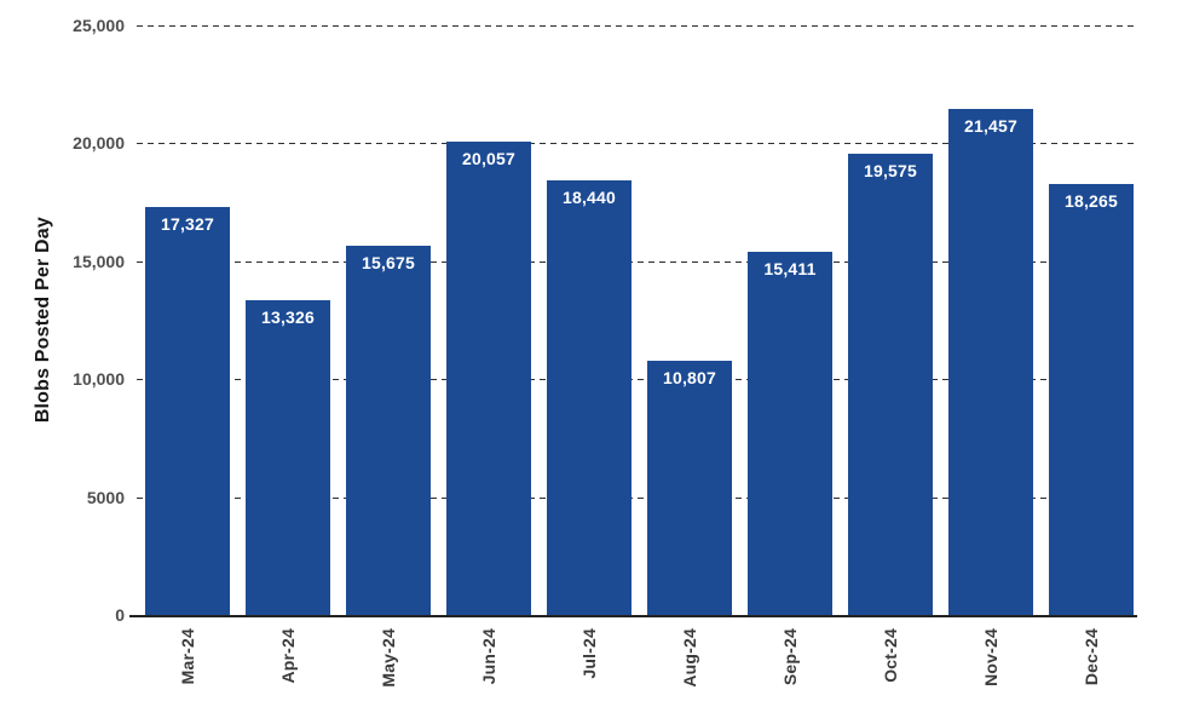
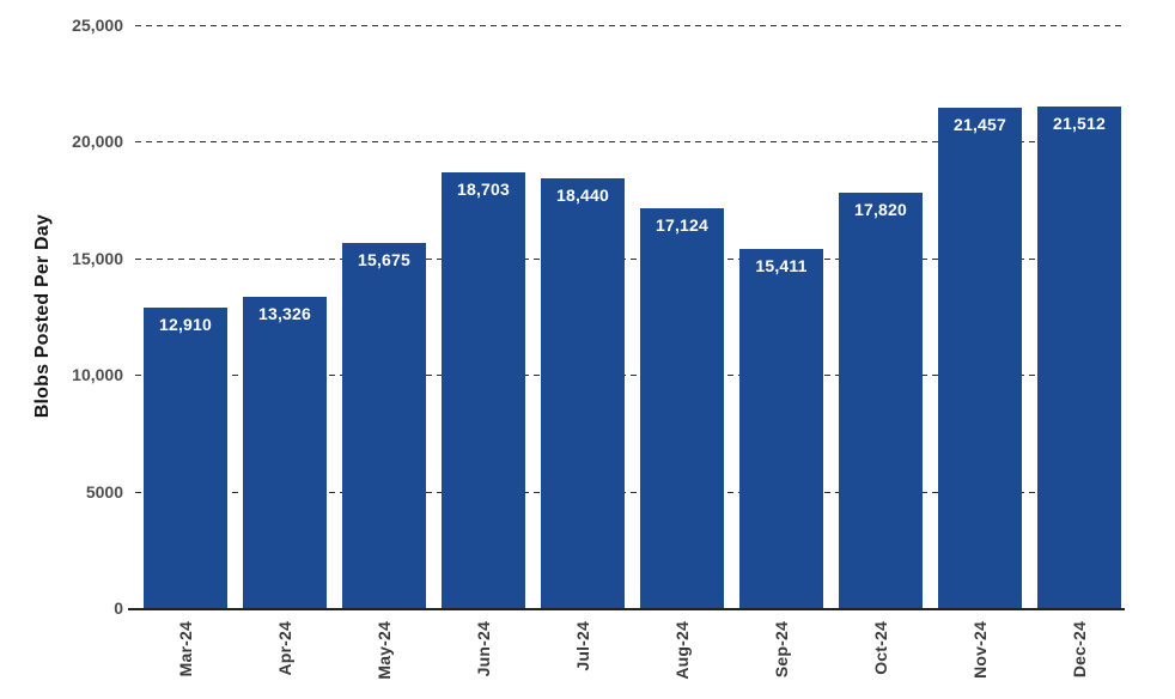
Mar-24: 17,327 -> 12,910
Jun-24: 20,057 -> 18,703
Aug-24: 10,807 -> 17,124
Oct-24: 19,575 -> 17,820
Dec-24: 18,265 -> 21,512
